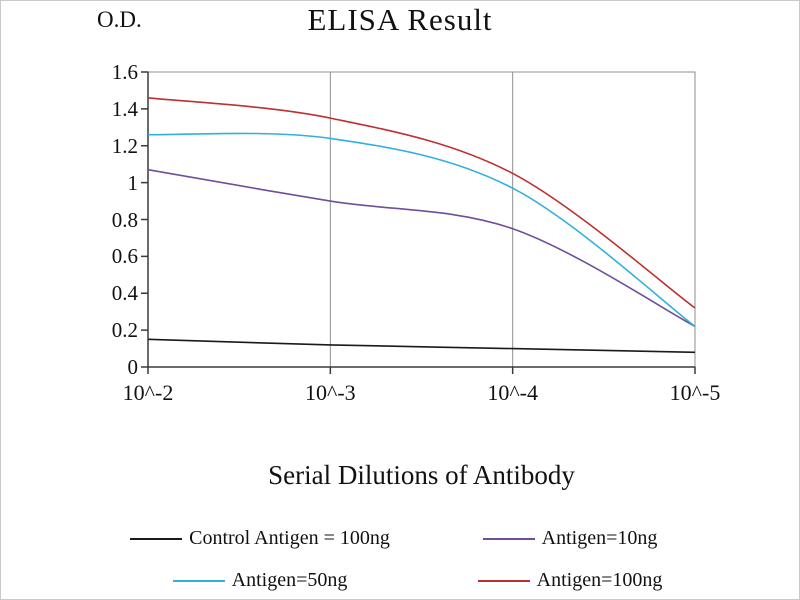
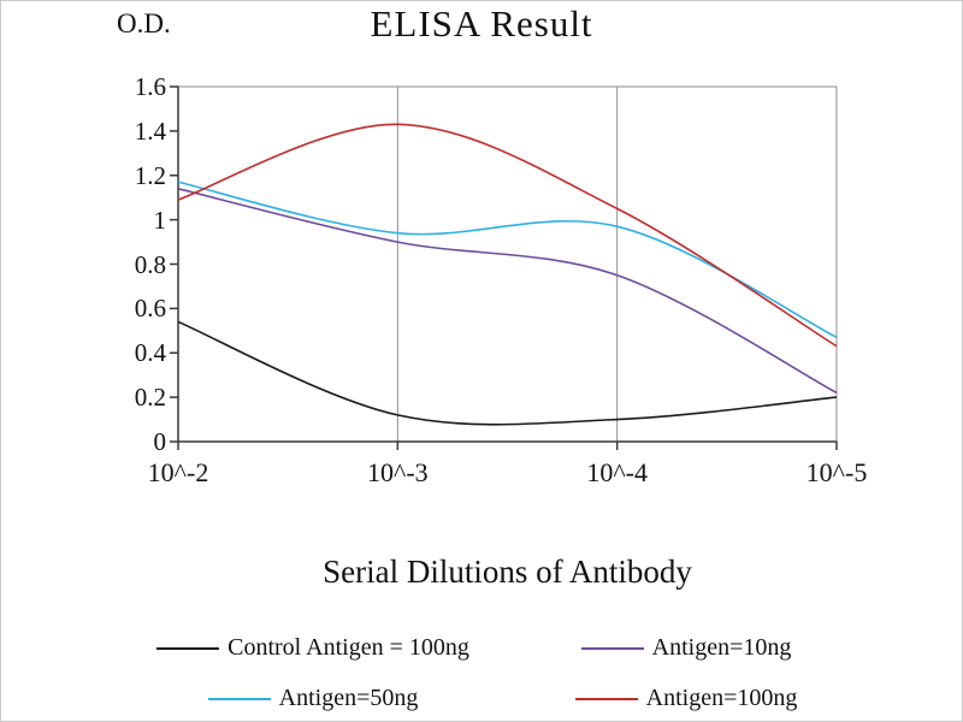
Control Antigen = 100ng/10^-2: 0.15 -> 0.54
Antigen=10ng/10^-2: 1.07 -> 1.14
Antigen=50ng/10^-2: 1.26 -> 1.17
Antigen=100ng/10^-2: 1.46 -> 1.09
Antigen=50ng/10^-3: 1.24 -> 0.94
Antigen=100ng/10^-3: 1.35 -> 1.43
Control Antigen = 100ng/10^-5: 0.08 -> 0.20
Antigen=50ng/10^-5: 0.22 -> 0.47
Antigen=100ng/10^-5: 0.32 -> 0.43
